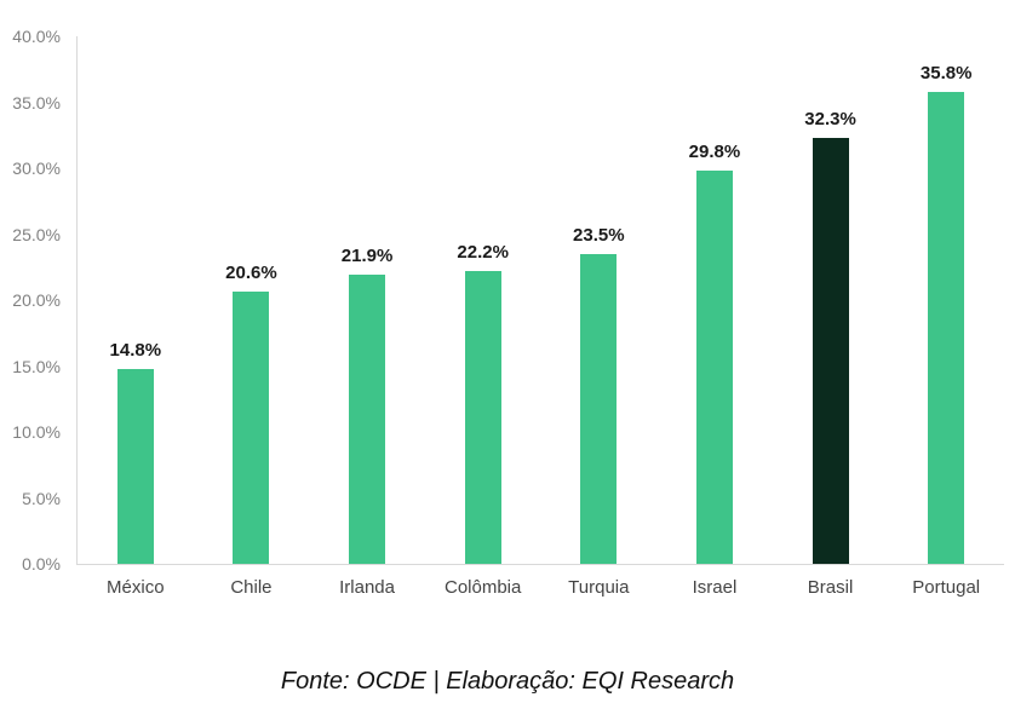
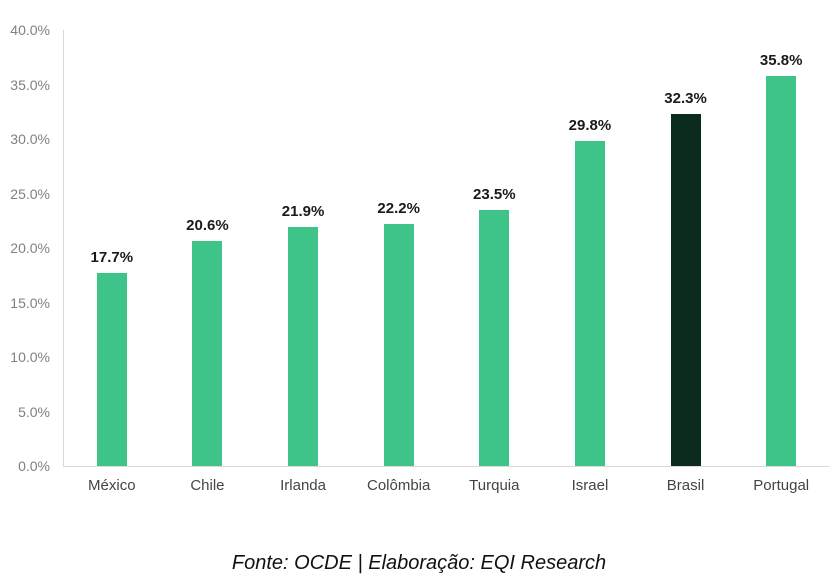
México: 14.8% -> 17.7%
